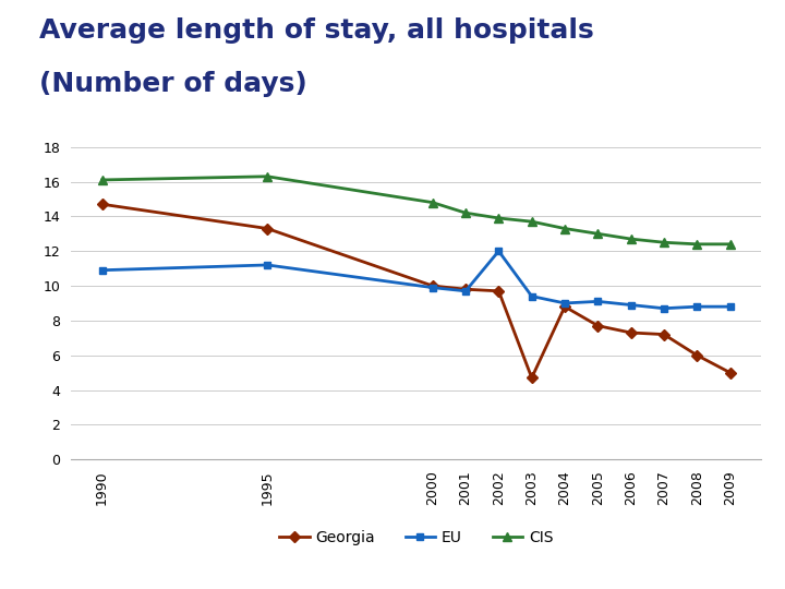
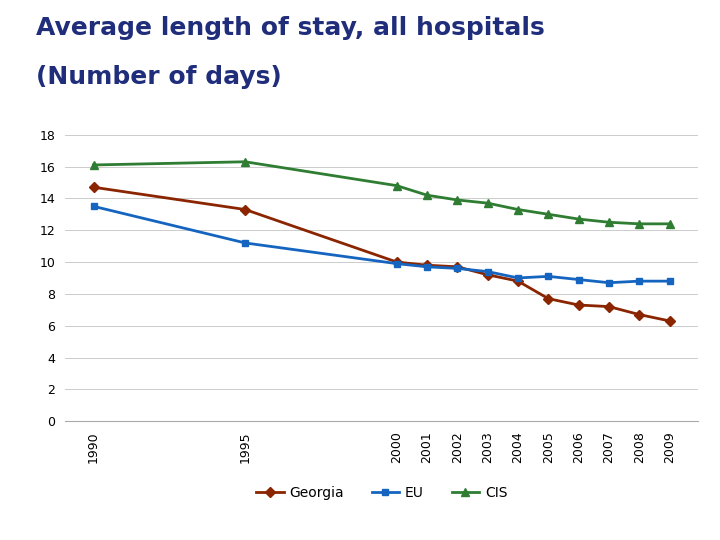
EU/1990: 10.9 -> 13.5
EU/2002: 12.0 -> 9.6
Georgia/2003: 4.7 -> 9.2
Georgia/2008: 6.0 -> 6.7
Georgia/2009: 5.0 -> 6.3
